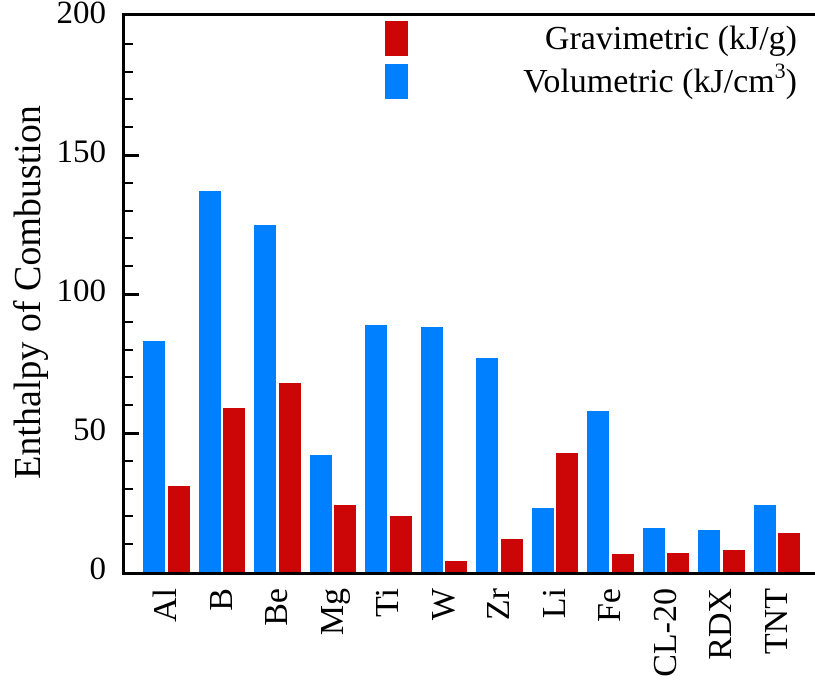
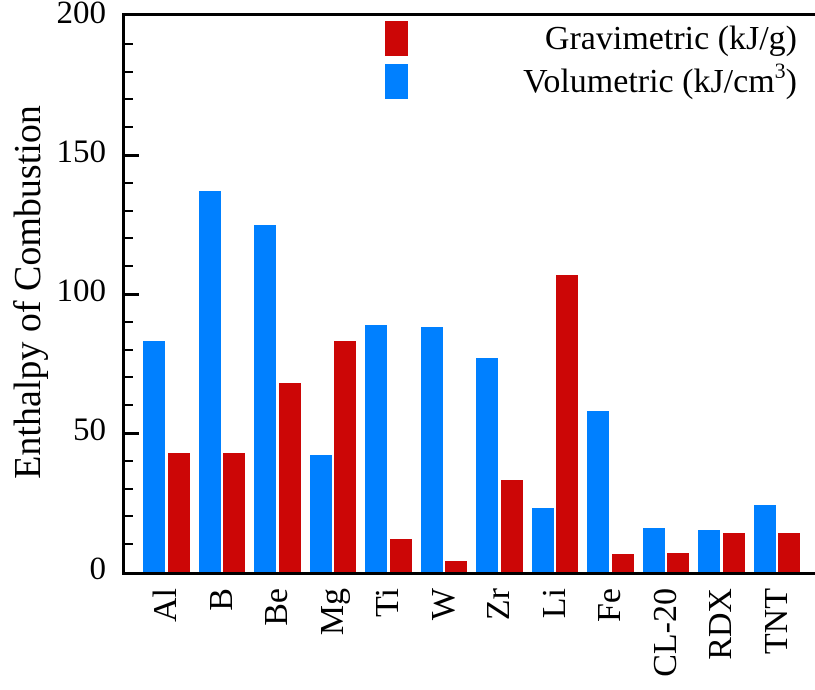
Gravimetric (kJ/g)/Al: 31 -> 43
Gravimetric (kJ/g)/B: 59 -> 43
Gravimetric (kJ/g)/Mg: 24 -> 83
Gravimetric (kJ/g)/Ti: 20 -> 12
Gravimetric (kJ/g)/Zr: 12 -> 33
Gravimetric (kJ/g)/Li: 43 -> 107
Gravimetric (kJ/g)/RDX: 8 -> 14
